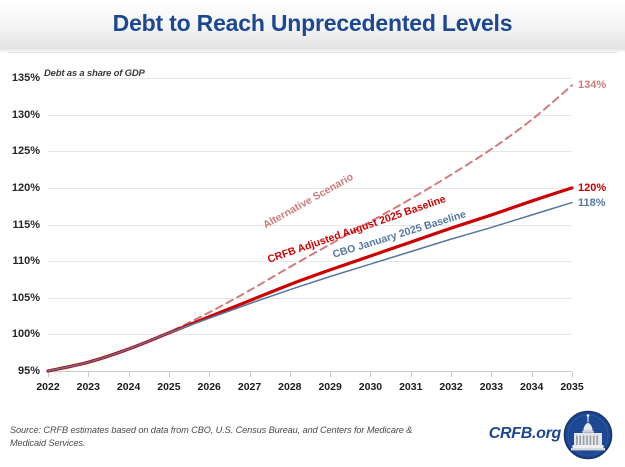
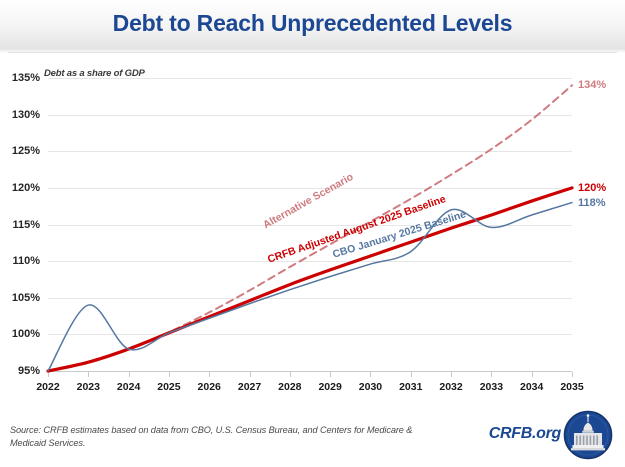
CBO January 2025 Baseline/2023: 96% -> 104%
CBO January 2025 Baseline/2032: 113% -> 117%
